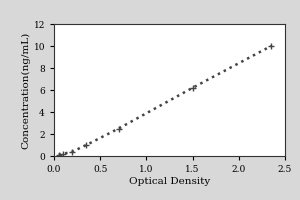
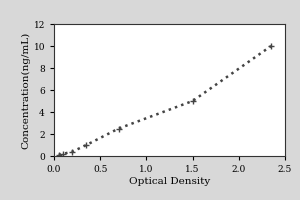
1.5: 6.2 -> 5.0
